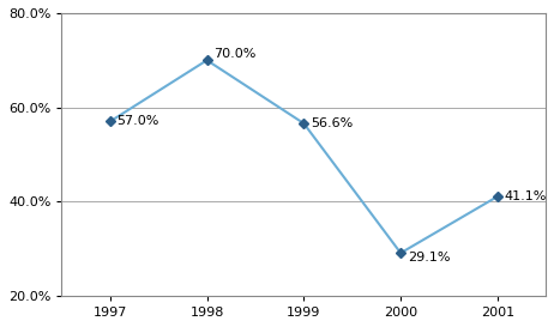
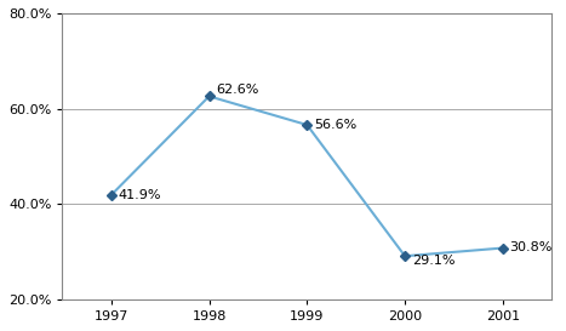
1997: 57.0% -> 41.9%
1998: 70.0% -> 62.6%
2001: 41.1% -> 30.8%
